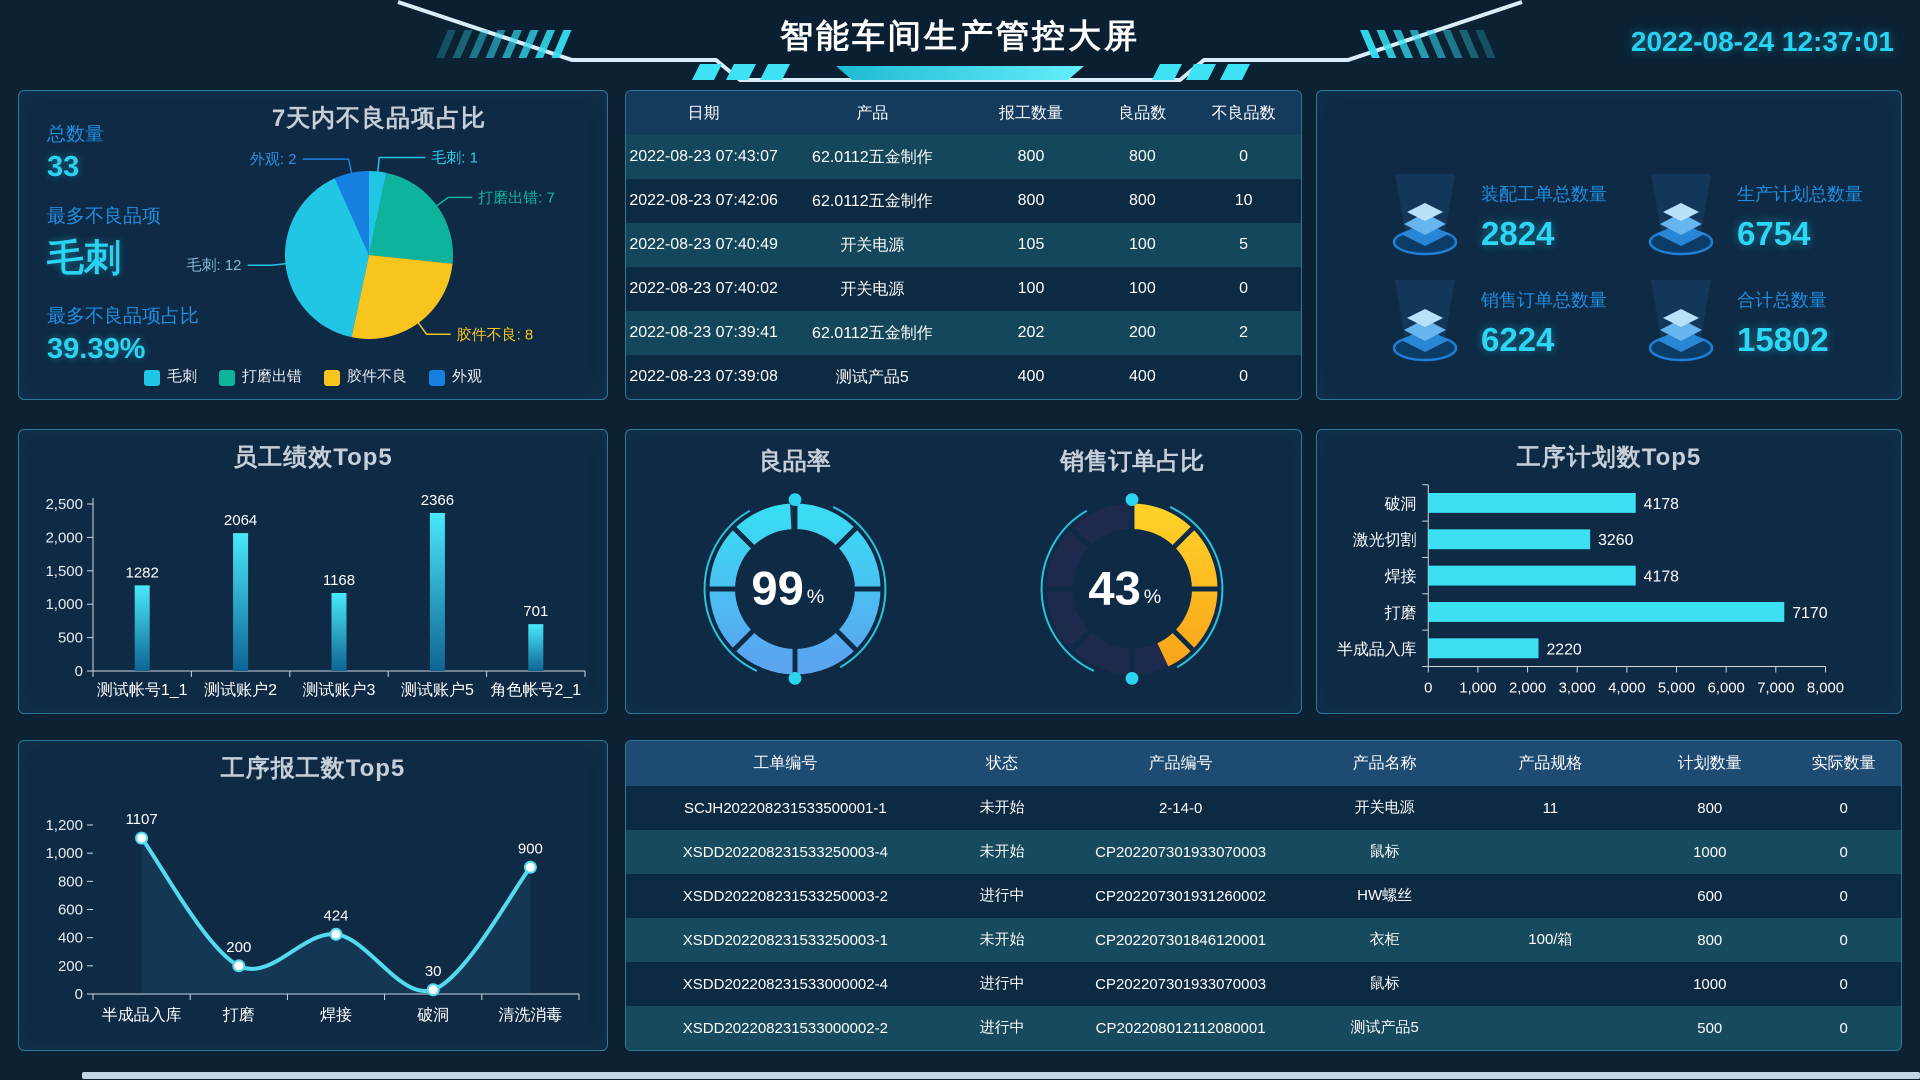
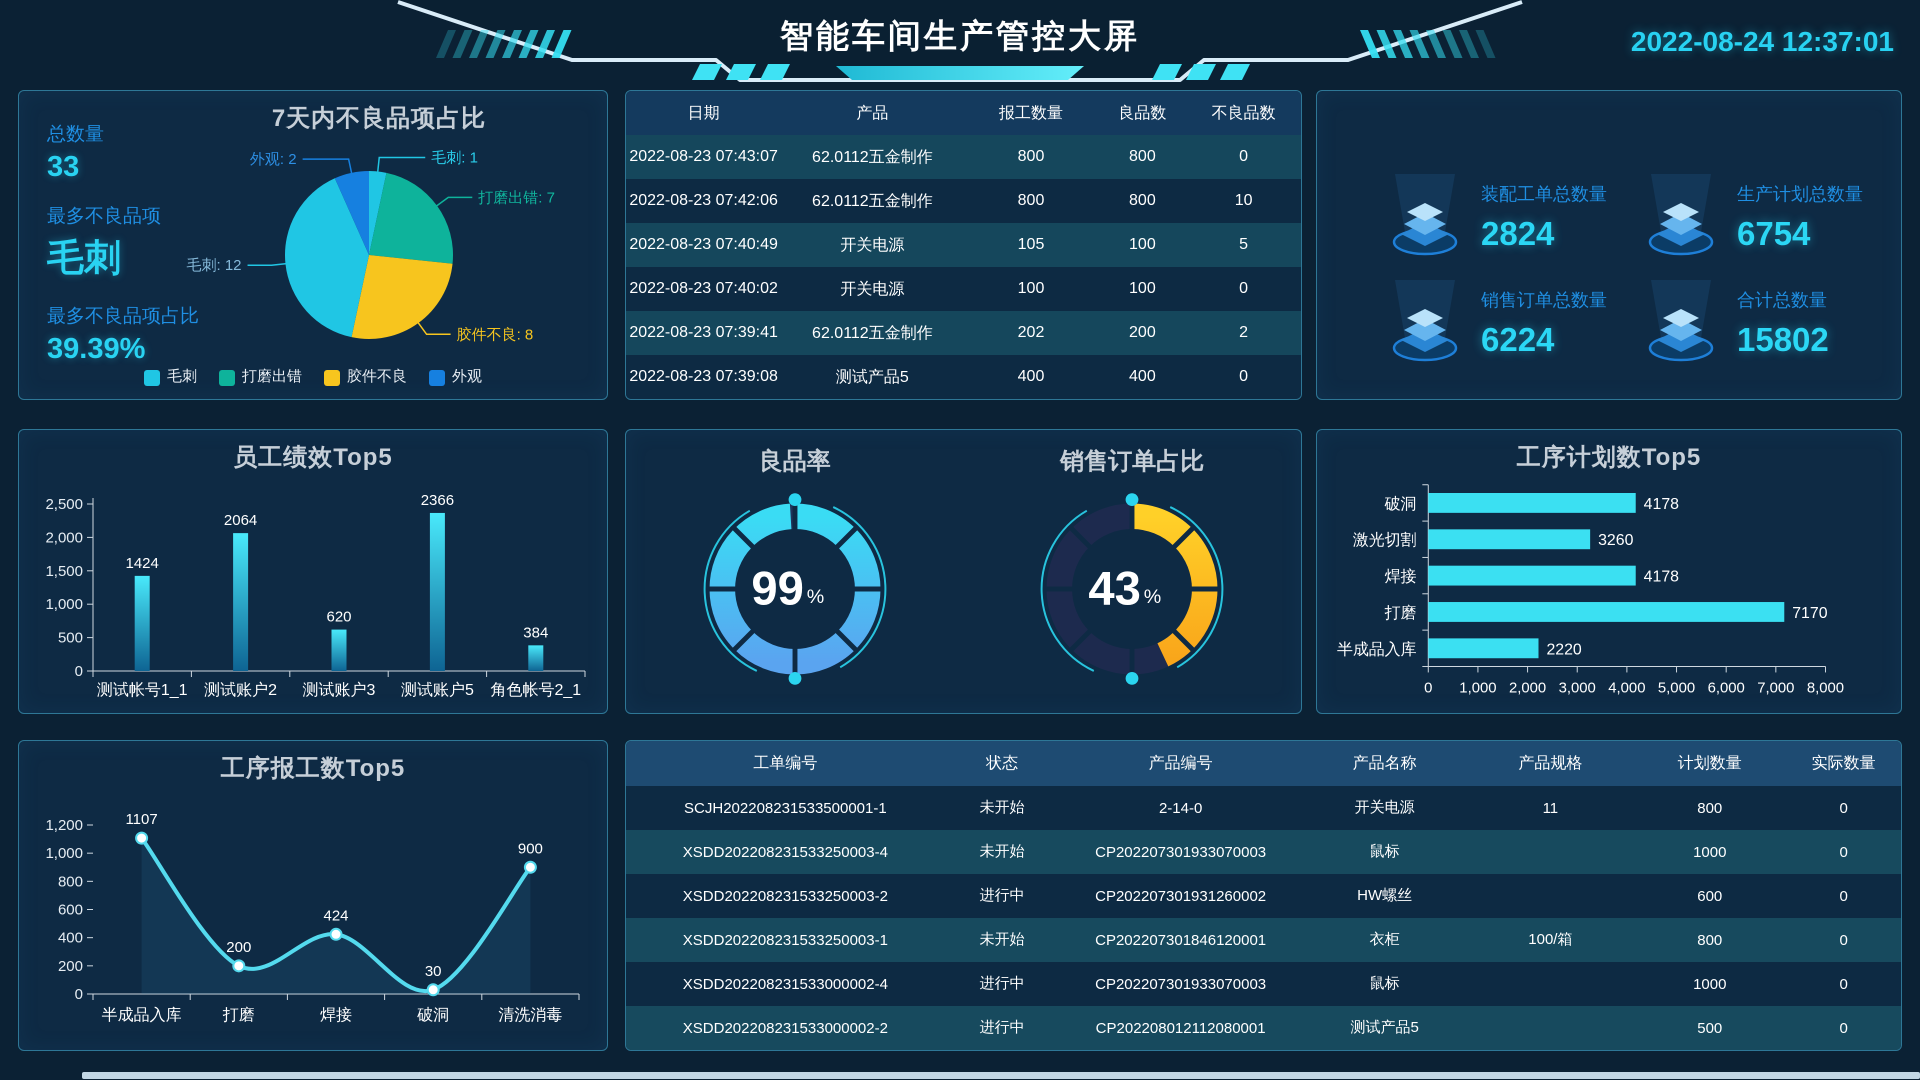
员工绩效Top5/测试帐号1_1: 1282 -> 1424
员工绩效Top5/测试账户3: 1168 -> 620
员工绩效Top5/角色帐号2_1: 701 -> 384
